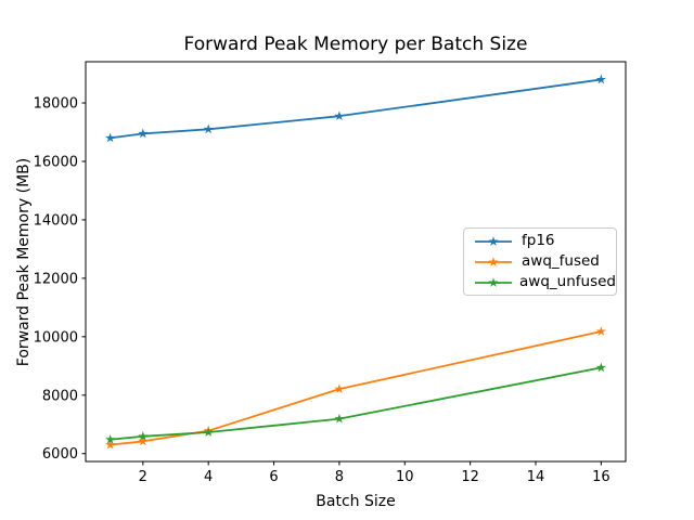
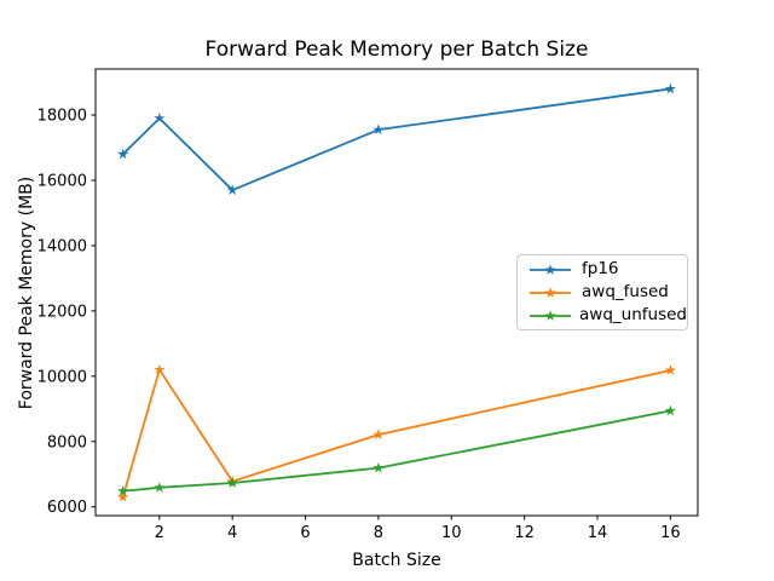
fp16/2: 17000 -> 17900
awq_fused/2: 6400 -> 10200
fp16/4: 17100 -> 15700
